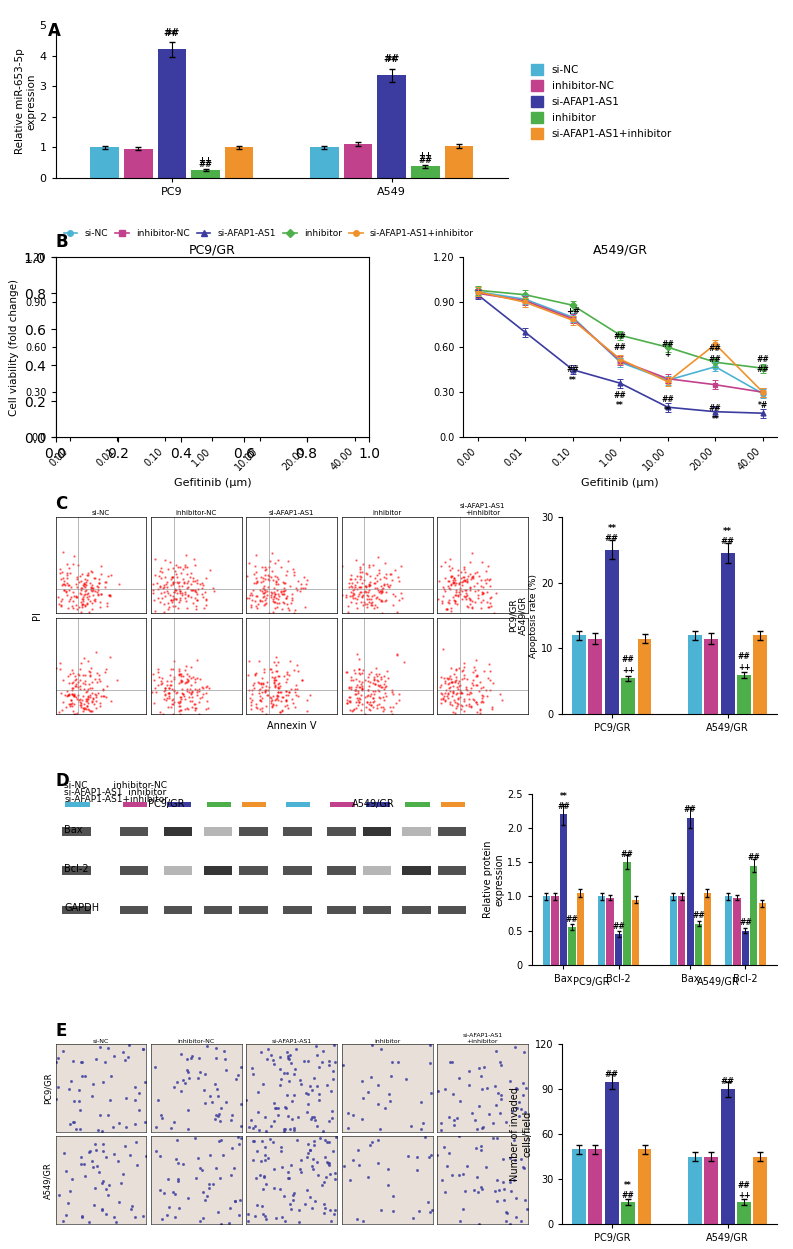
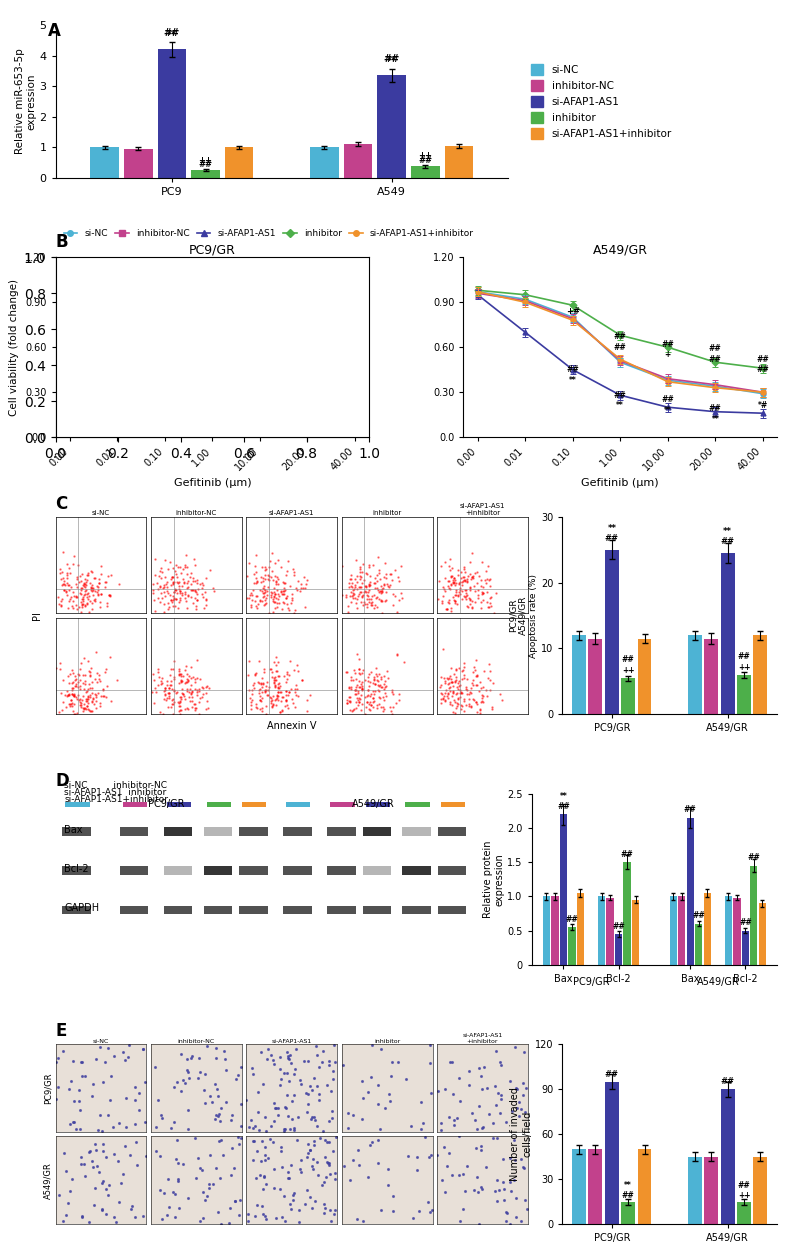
A549/GR/si-AFAP1-AS1/1.00: 0.36 -> 0.28
A549/GR/si-NC/20.00: 0.47 -> 0.34
A549/GR/si-AFAP1-AS1+inhibitor/20.00: 0.62 -> 0.33
